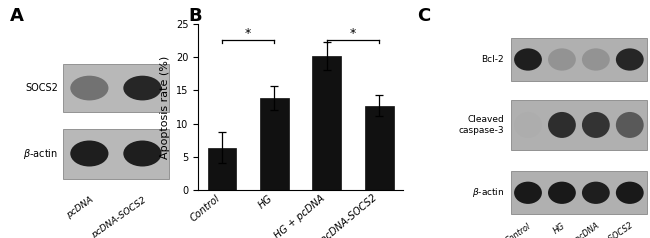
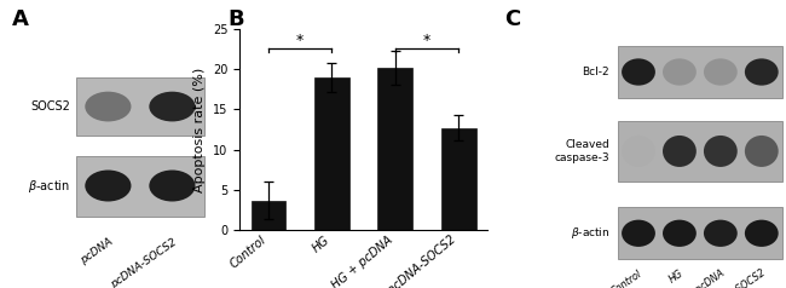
Control: 6.4 -> 3.7
HG: 13.8 -> 19.0
